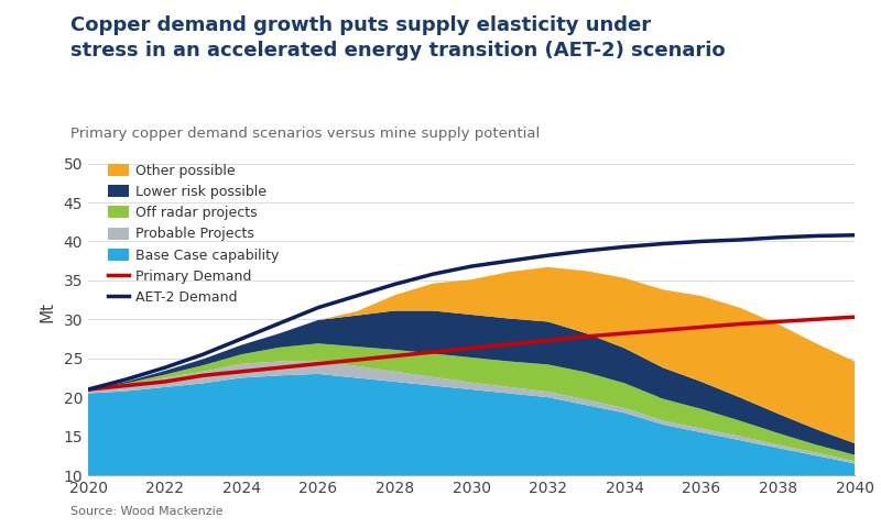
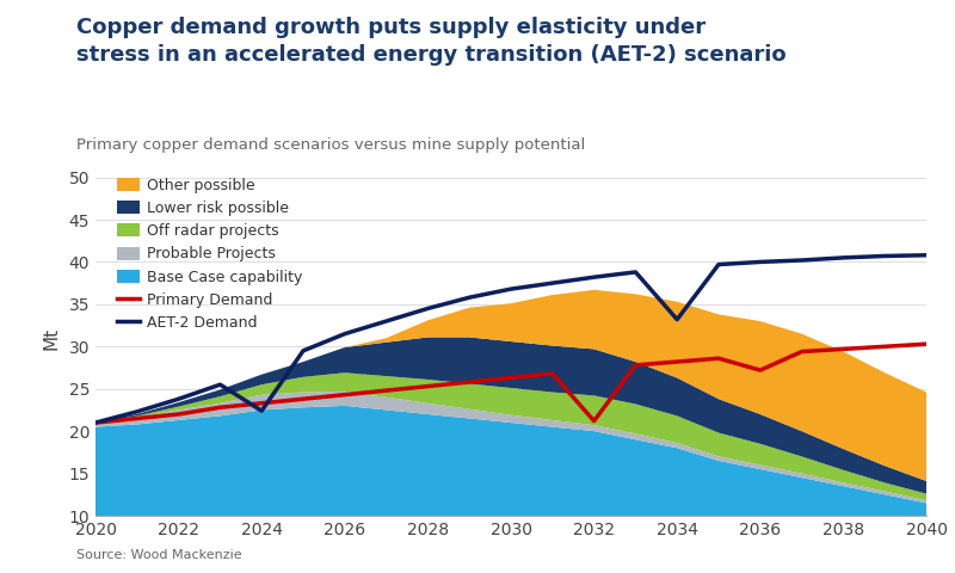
AET-2 Demand/2024: 27.5 -> 22.4
Primary Demand/2032: 27.3 -> 21.2
AET-2 Demand/2034: 39.3 -> 33.2
Primary Demand/2036: 29.0 -> 27.2
